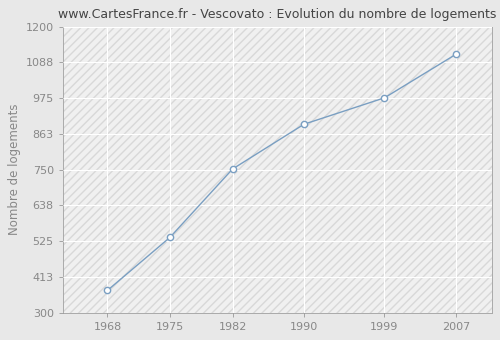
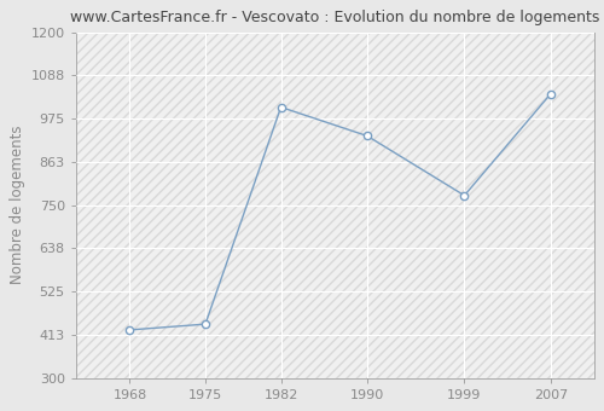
1968: 370 -> 425
1975: 537 -> 440
1982: 752 -> 1005
1990: 893 -> 930
1999: 976 -> 775
2007: 1113 -> 1040
